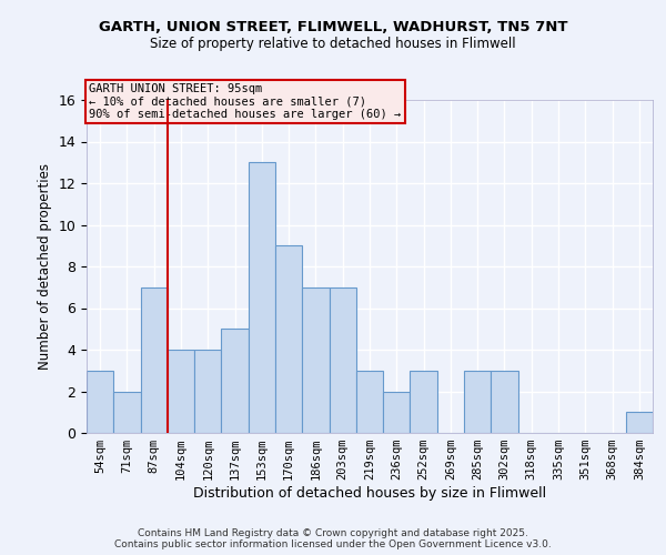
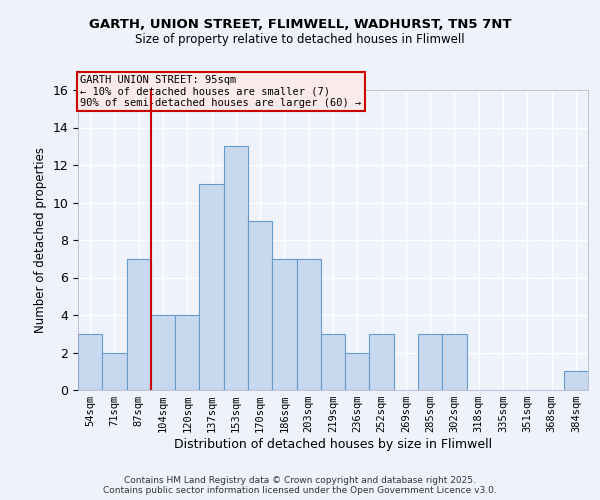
137sqm: 5 -> 11
